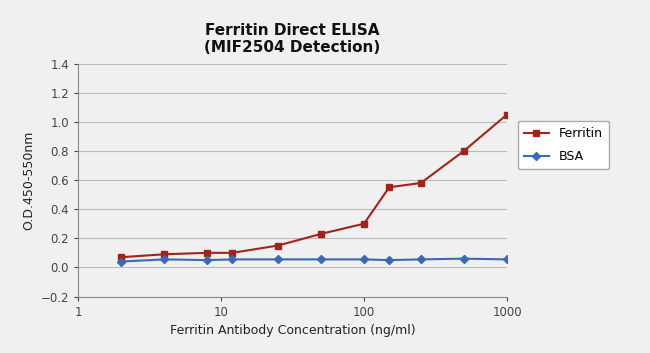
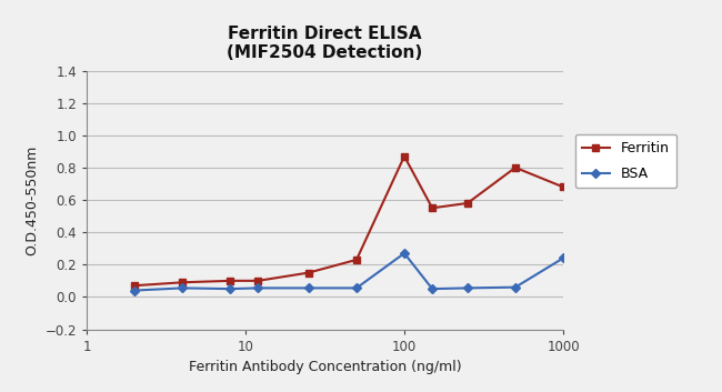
Ferritin/100: 0.30 -> 0.87
BSA/100: 0.06 -> 0.27
Ferritin/1000: 1.05 -> 0.68
BSA/1000: 0.06 -> 0.24
